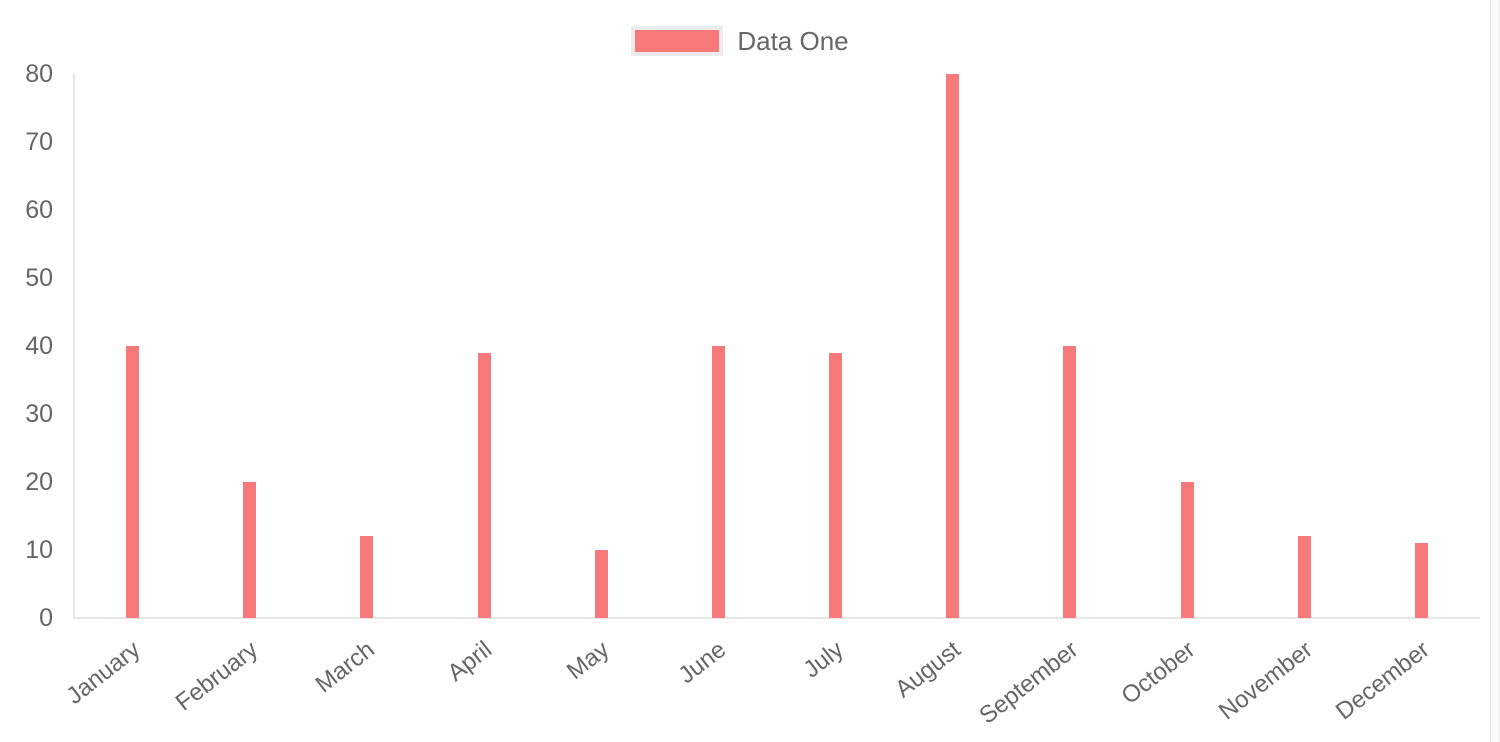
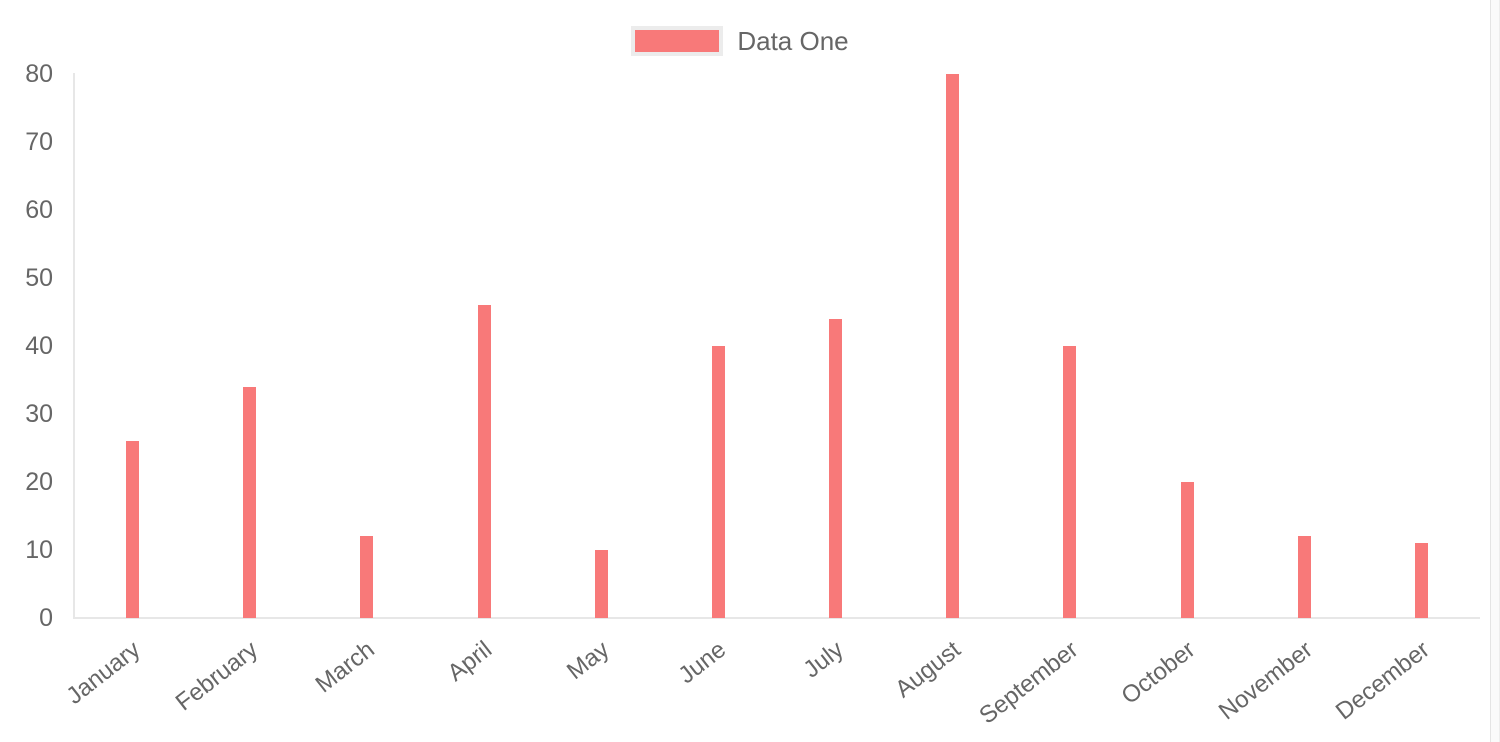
January: 40 -> 26
February: 20 -> 34
April: 39 -> 46
July: 39 -> 44
